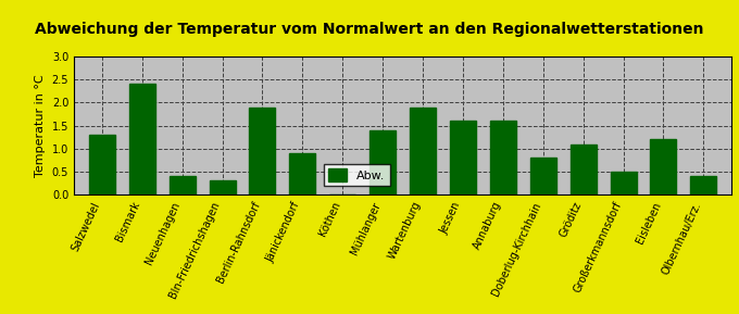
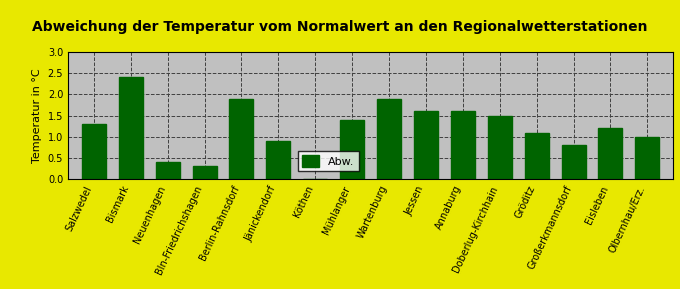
Doberlug-Kirchhain: 0.8 -> 1.5
Großerkmannsdorf: 0.5 -> 0.8
Olbernhau/Erz.: 0.4 -> 1.0
